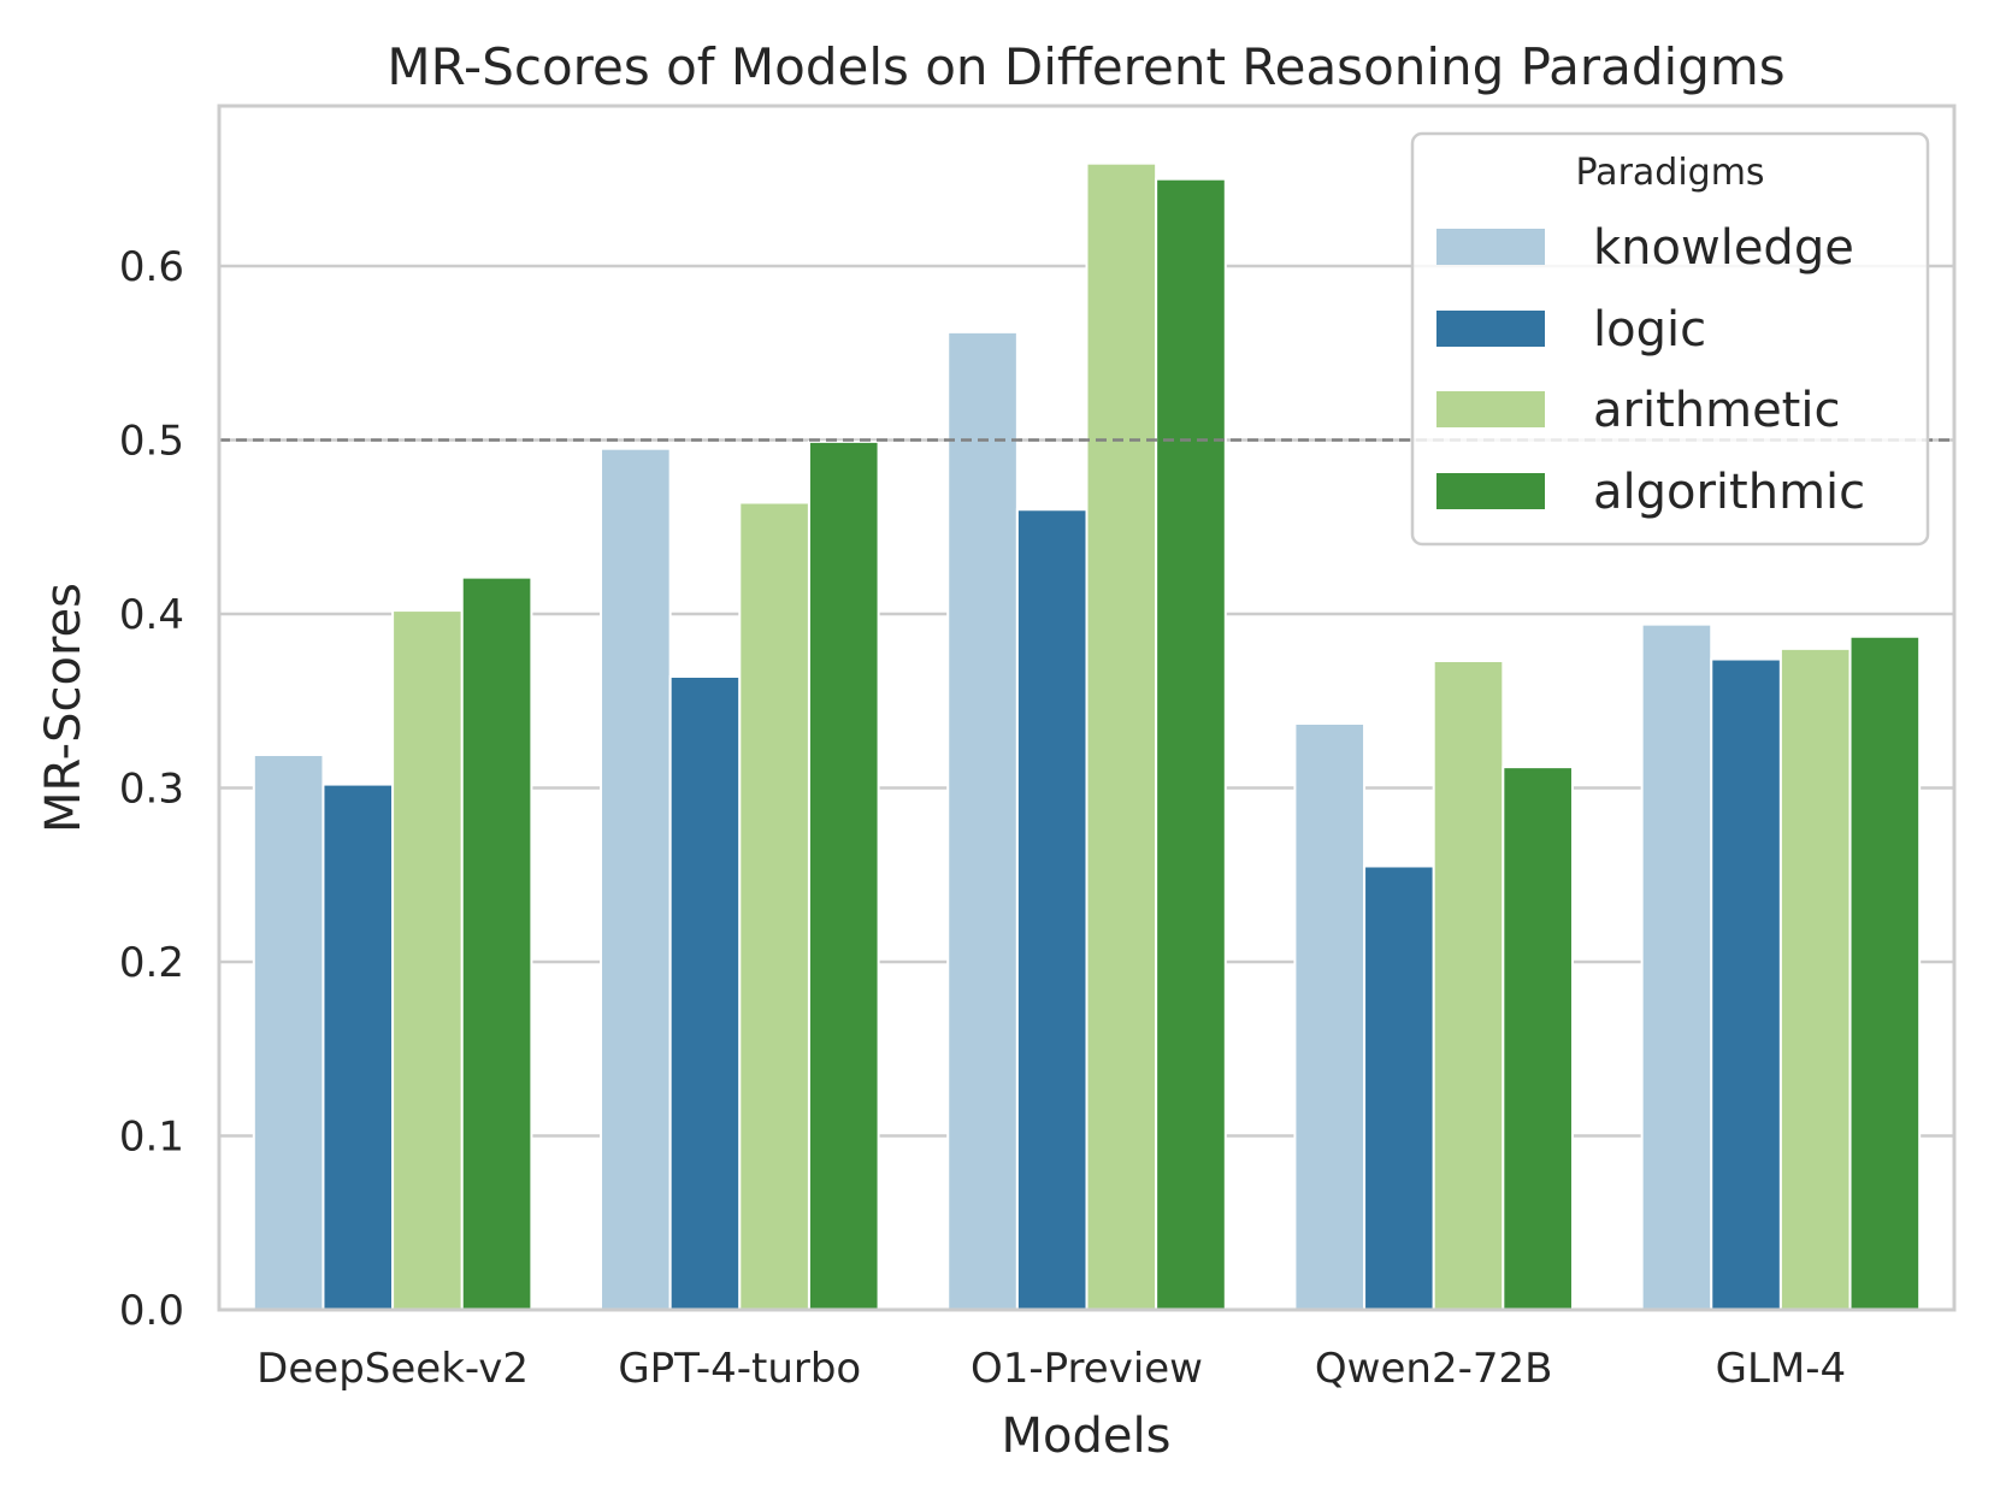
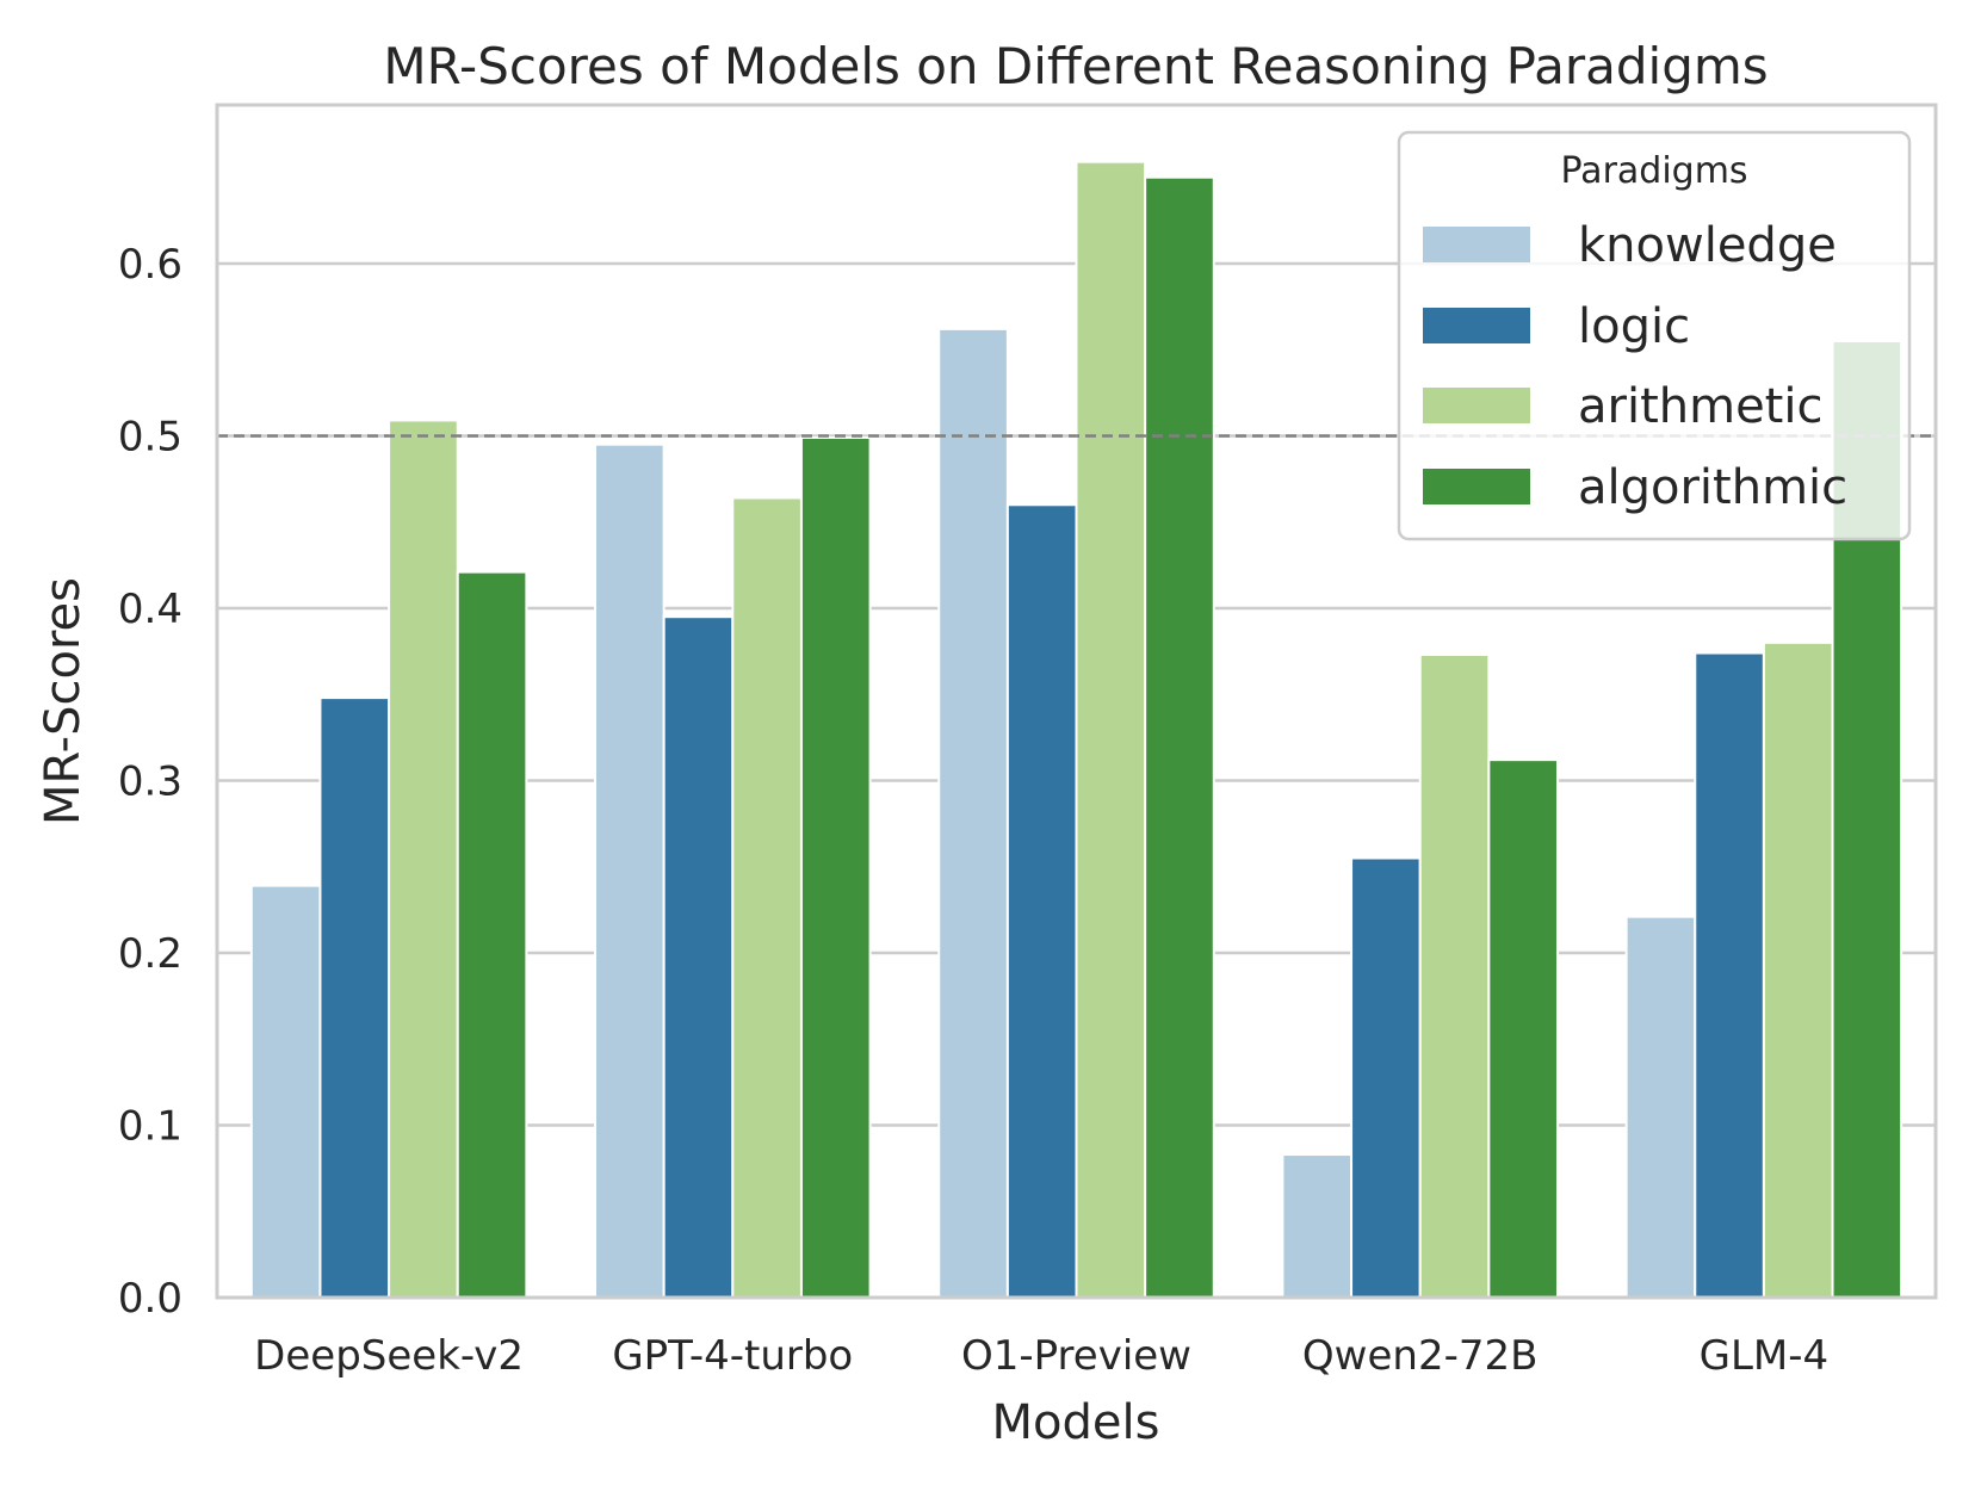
knowledge/DeepSeek-v2: 0.319 -> 0.239
logic/DeepSeek-v2: 0.302 -> 0.348
arithmetic/DeepSeek-v2: 0.402 -> 0.509
logic/GPT-4-turbo: 0.364 -> 0.395
knowledge/Qwen2-72B: 0.337 -> 0.083
knowledge/GLM-4: 0.394 -> 0.221
algorithmic/GLM-4: 0.387 -> 0.555
